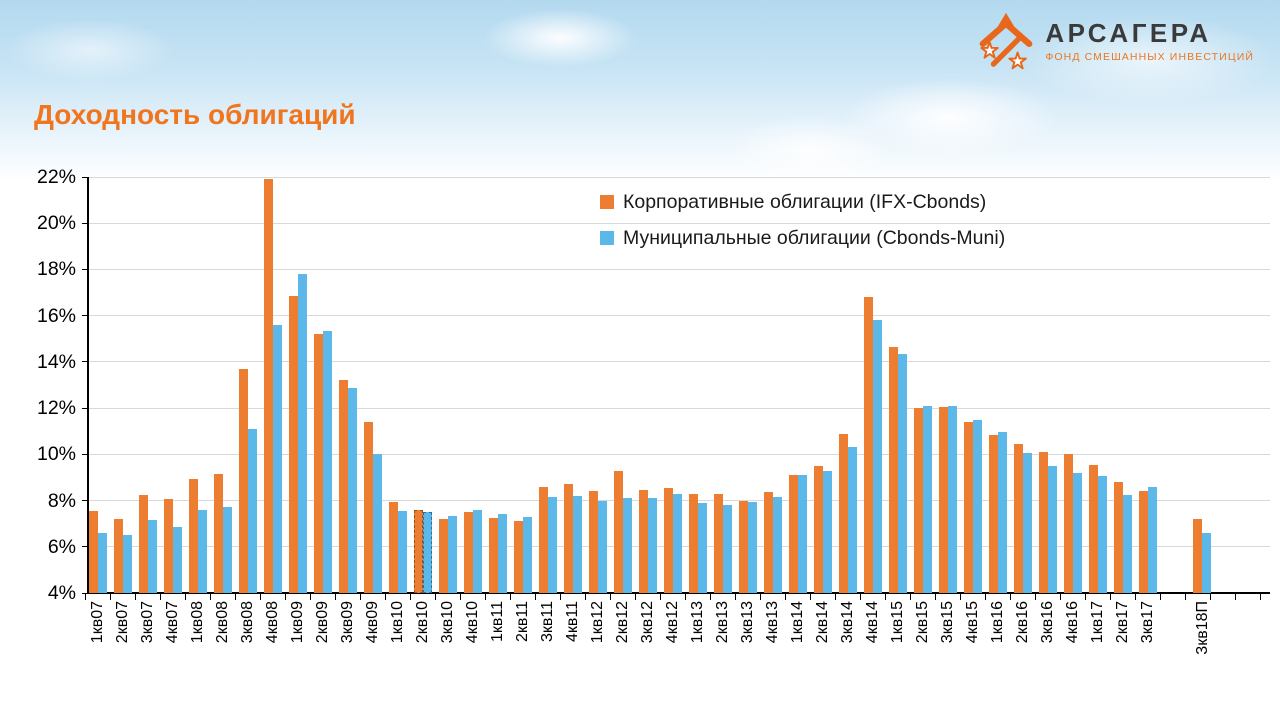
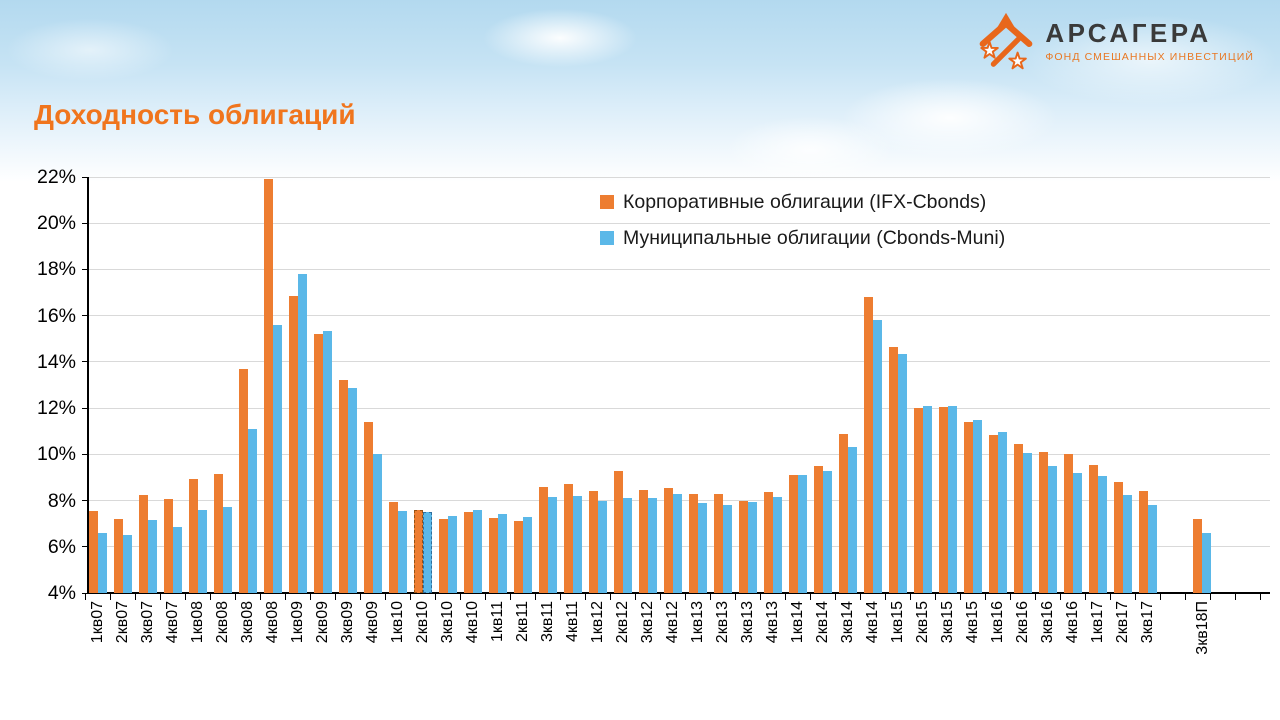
Муниципальные облигации (Cbonds-Muni)/3кв17: 8.6% -> 7.8%
